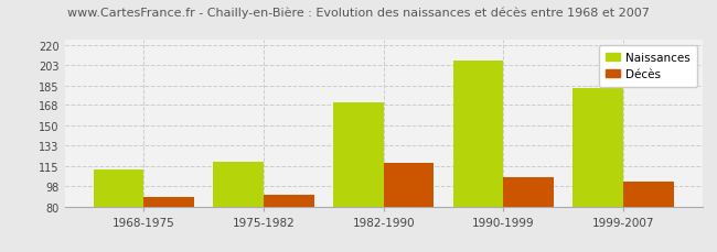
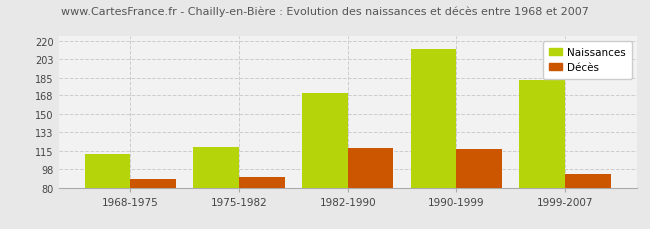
Naissances/1990-1999: 207 -> 212
Décès/1990-1999: 105 -> 117
Décès/1999-2007: 102 -> 93
